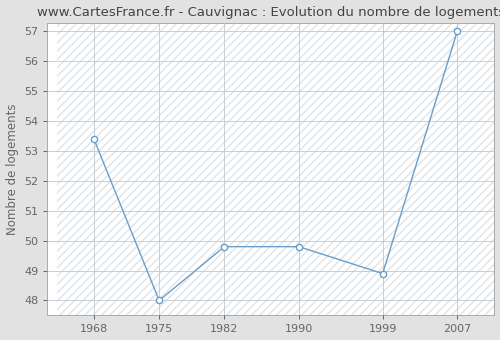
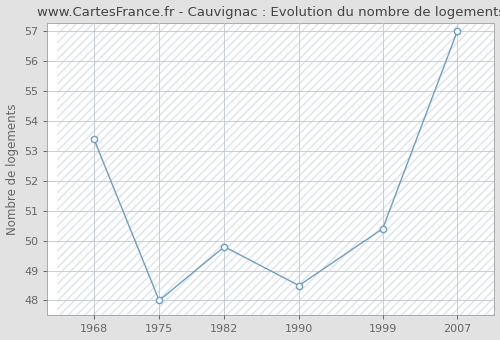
1990: 49.8 -> 48.5
1999: 48.9 -> 50.4
